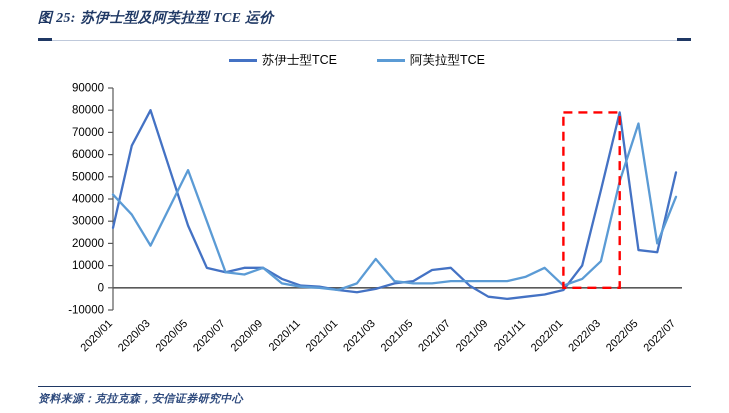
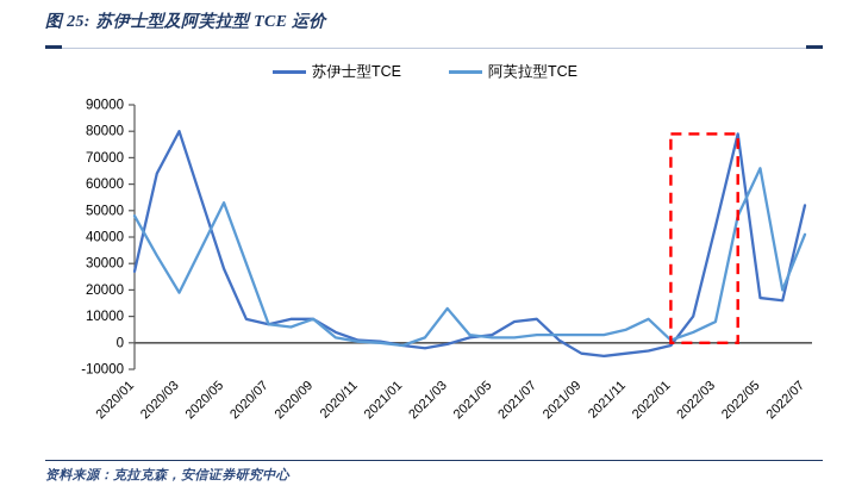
阿芙拉型TCE/2020/01: 42000 -> 48000
阿芙拉型TCE/2022/03: 12000 -> 8000
阿芙拉型TCE/2022/05: 74000 -> 66000
